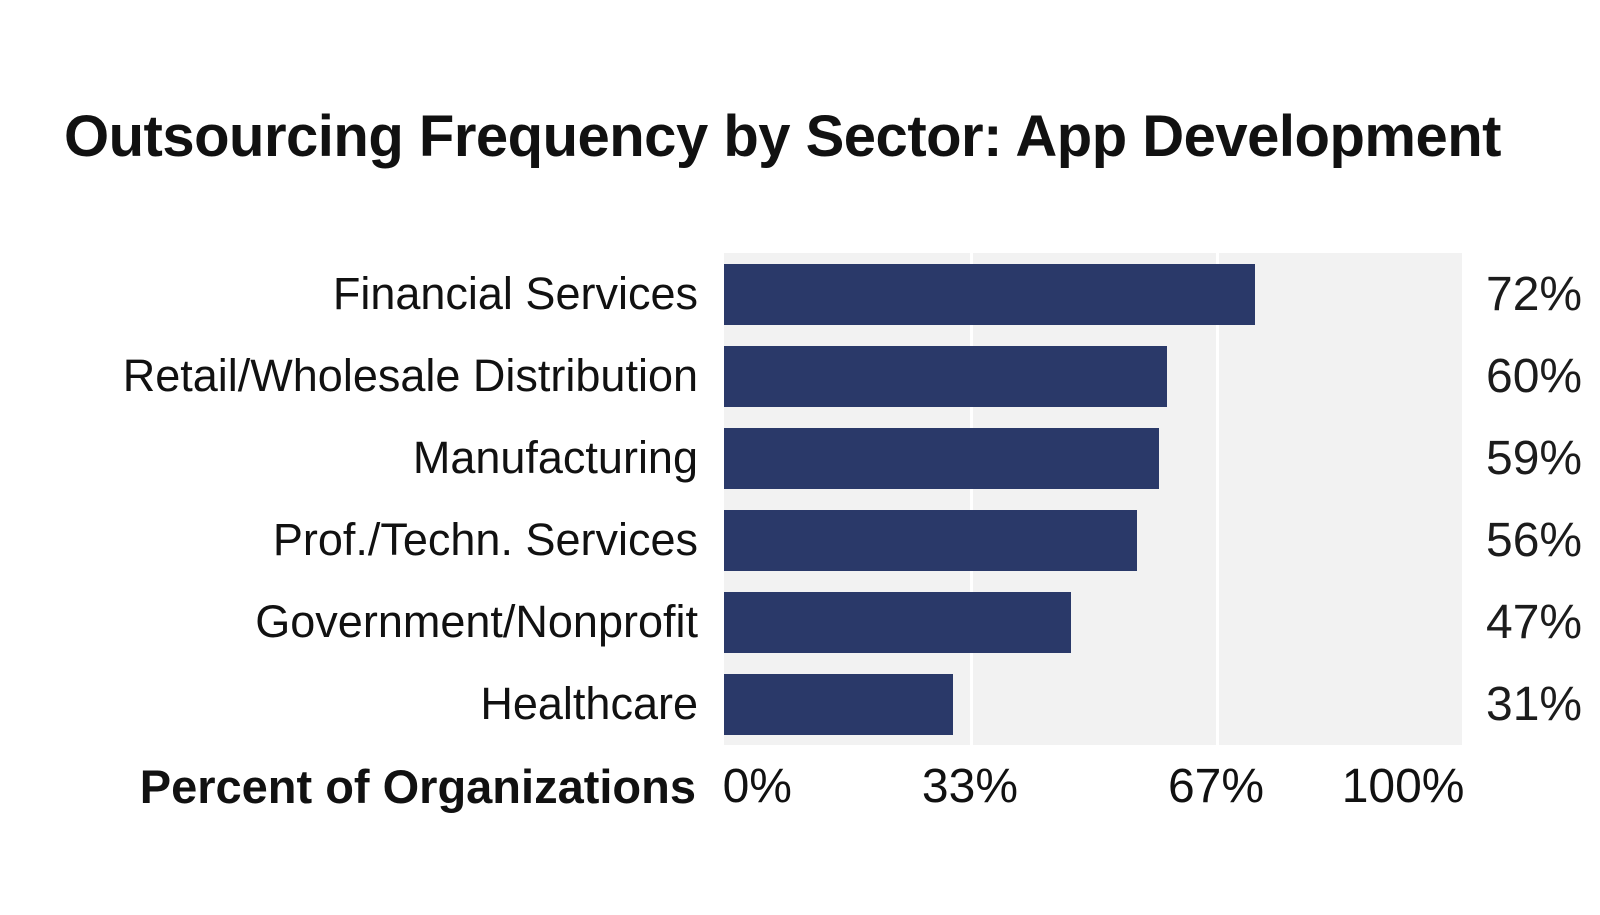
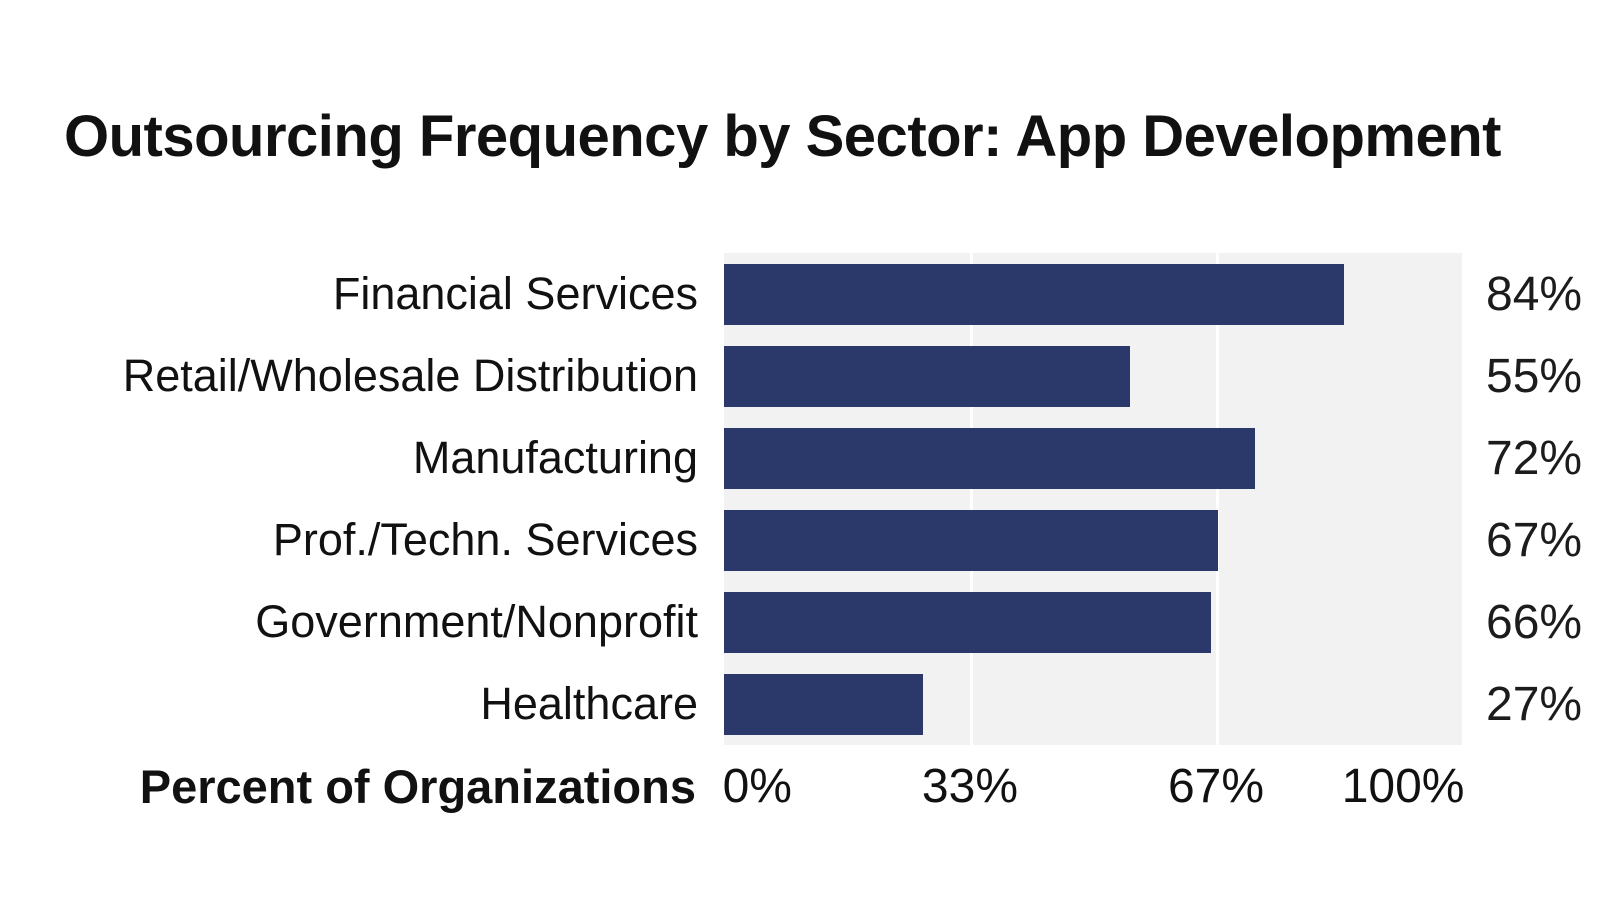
Financial Services: 72% -> 84%
Retail/Wholesale Distribution: 60% -> 55%
Manufacturing: 59% -> 72%
Prof./Techn. Services: 56% -> 67%
Government/Nonprofit: 47% -> 66%
Healthcare: 31% -> 27%
